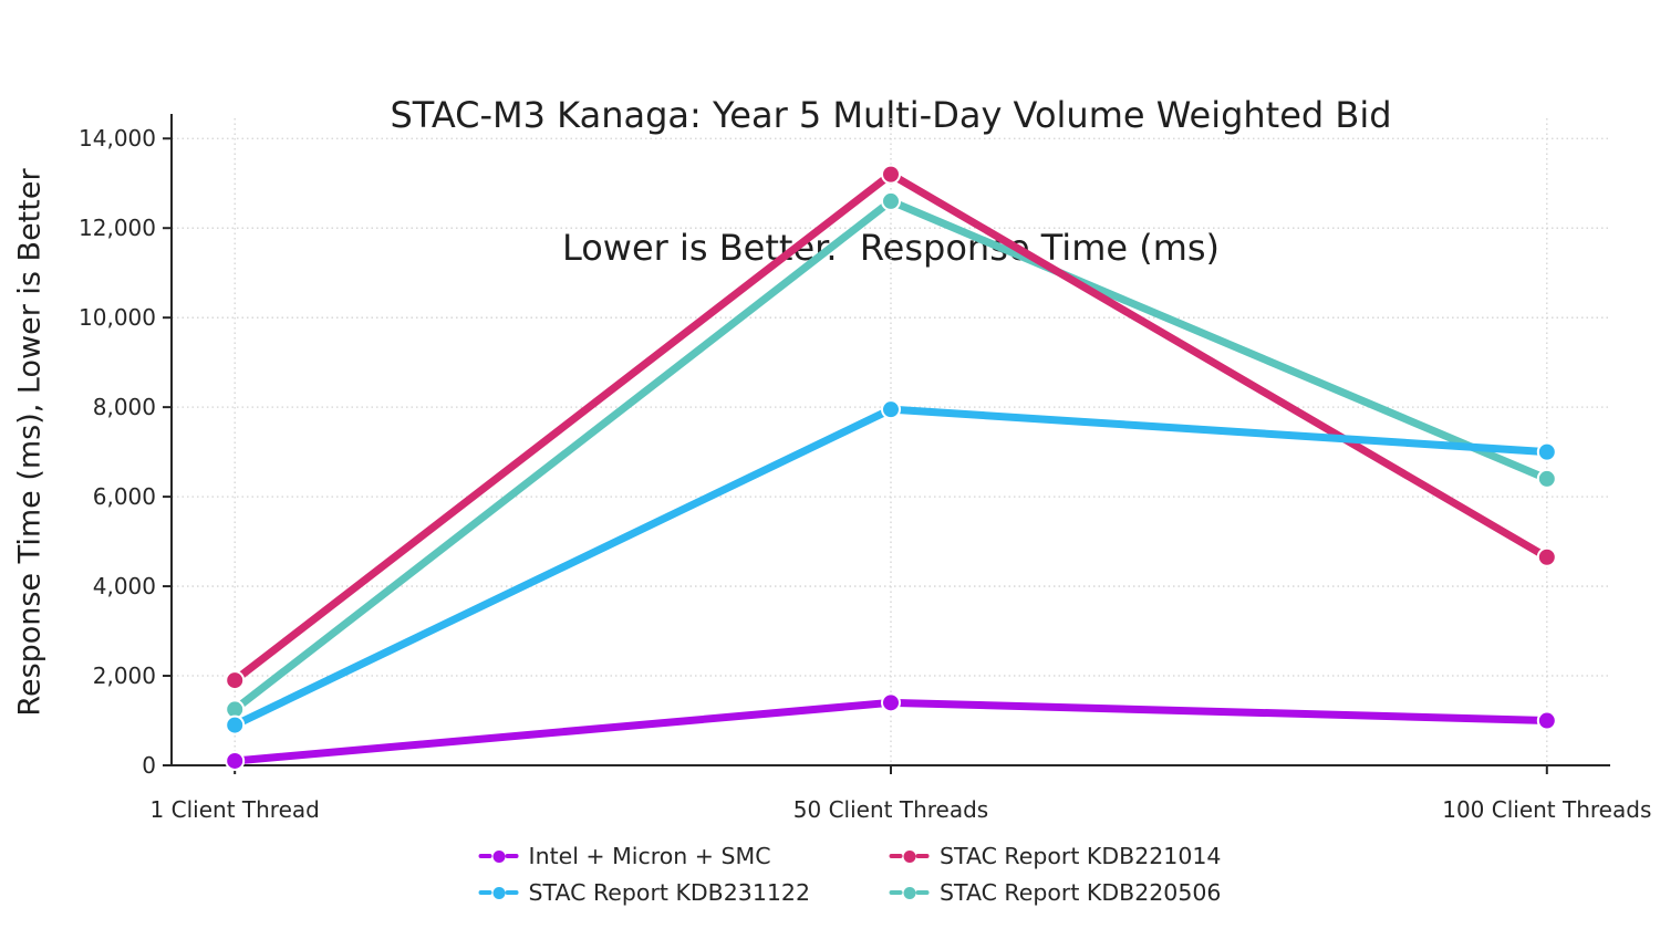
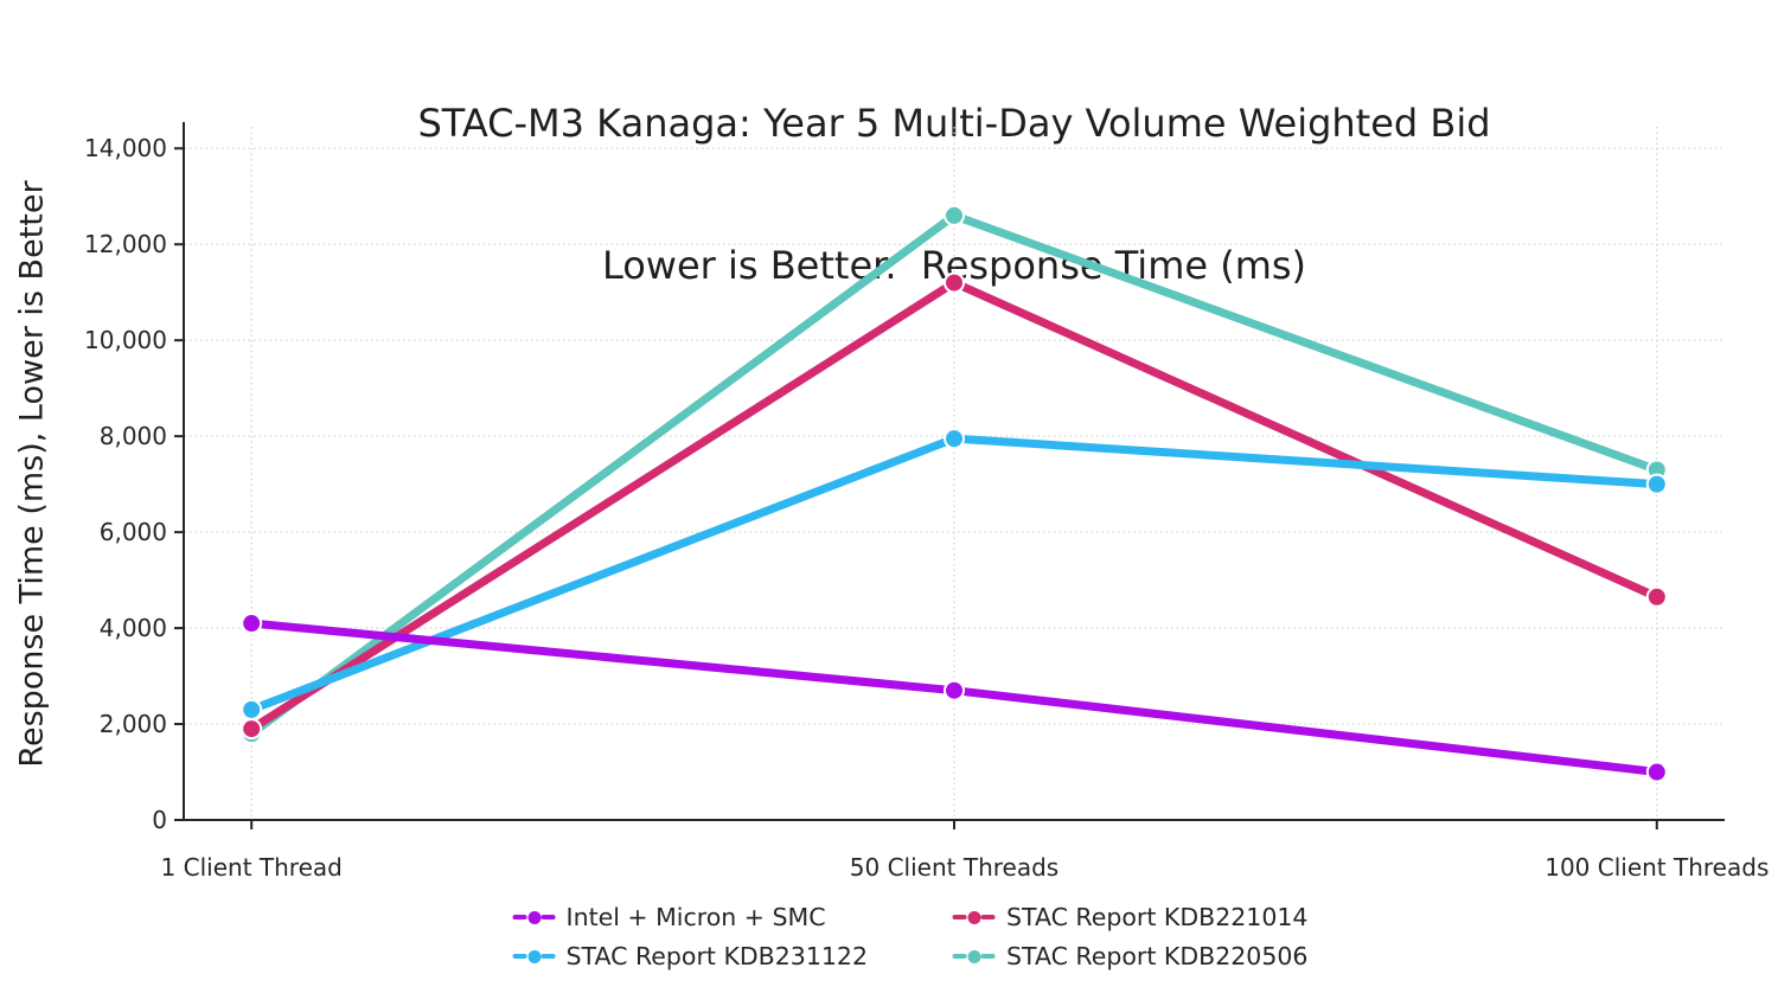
Intel + Micron + SMC/1 Client Thread: 100 -> 4100
STAC Report KDB231122/1 Client Thread: 900 -> 2300
STAC Report KDB220506/1 Client Thread: 1200 -> 1800
Intel + Micron + SMC/50 Client Threads: 1400 -> 2700
STAC Report KDB221014/50 Client Threads: 13200 -> 11200
STAC Report KDB220506/100 Client Threads: 6400 -> 7300
